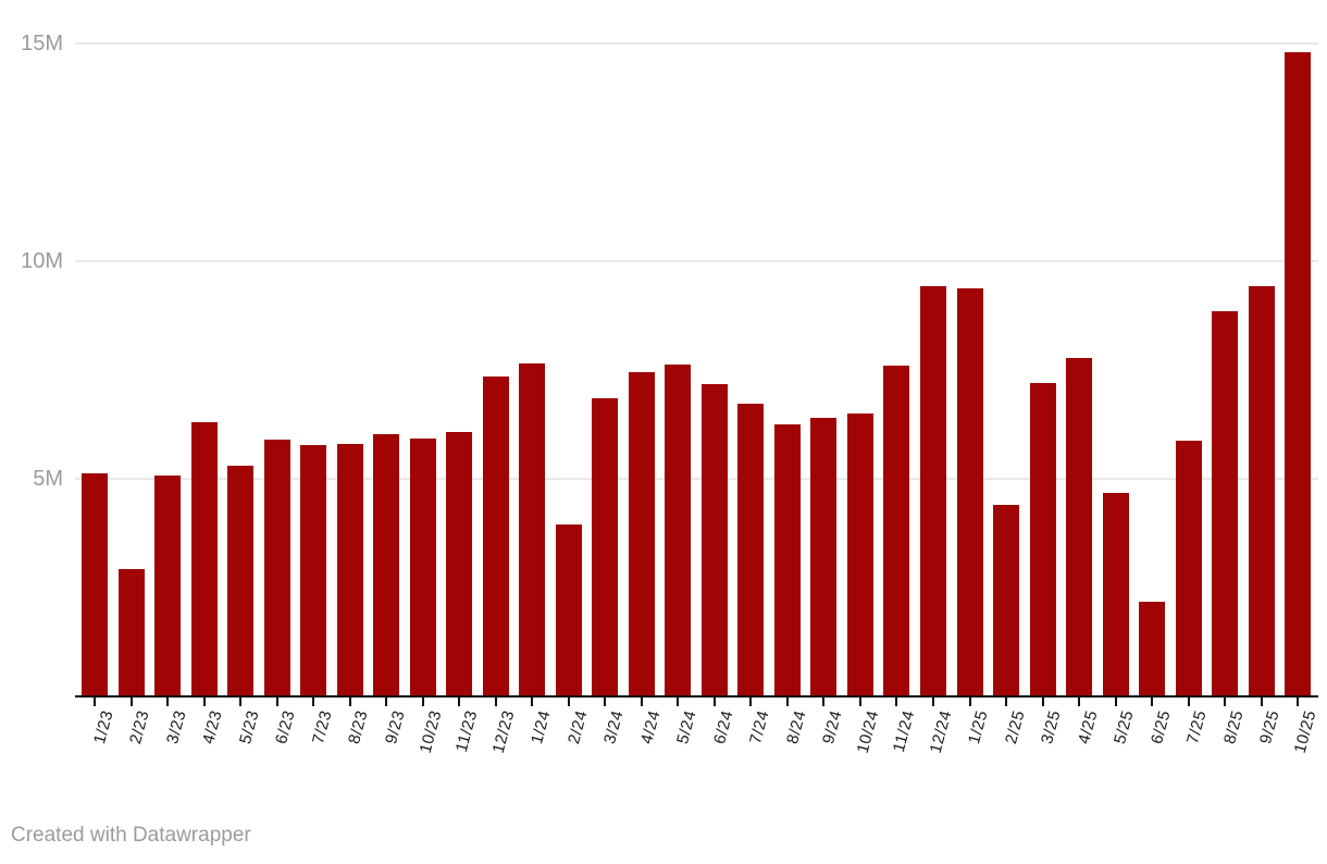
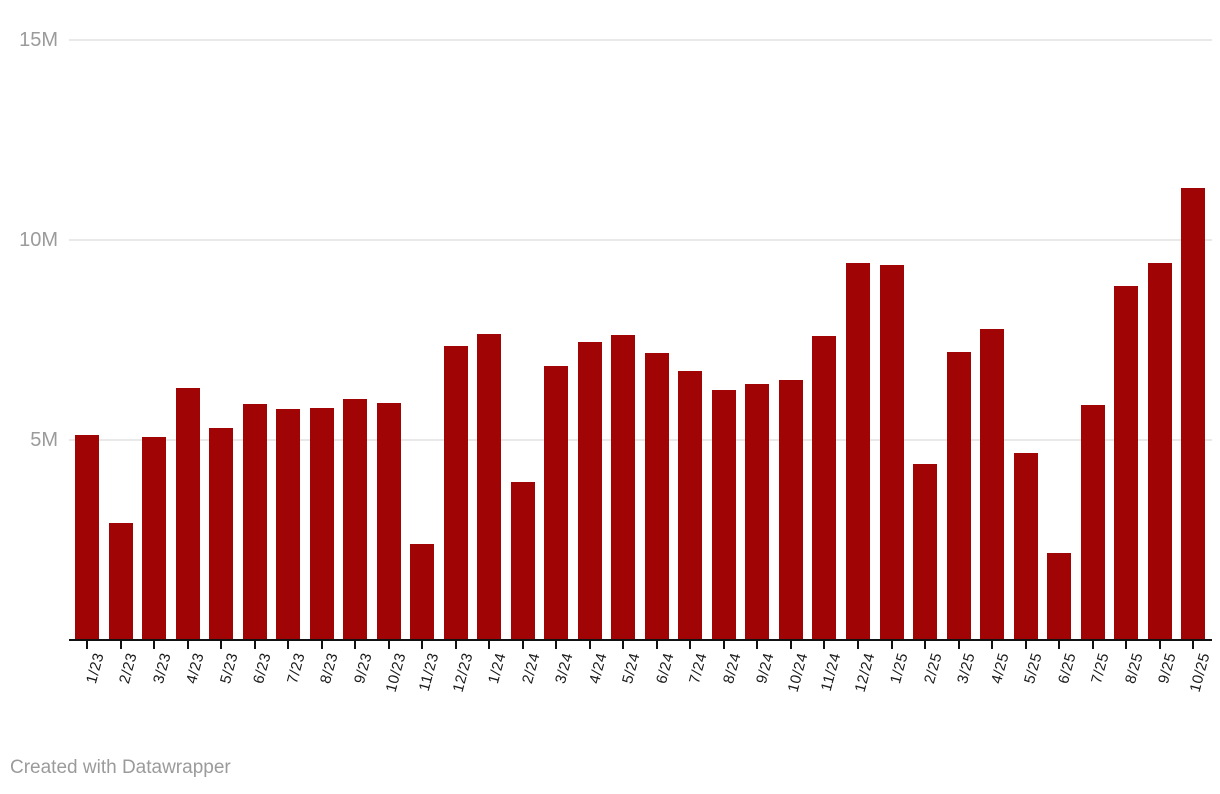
11/23: 6.1M -> 2.4M
10/25: 14.8M -> 11.3M
